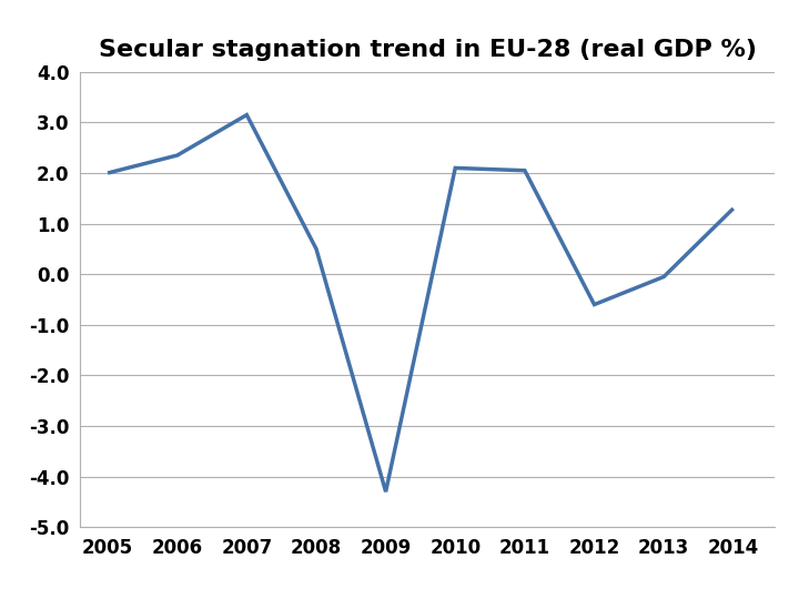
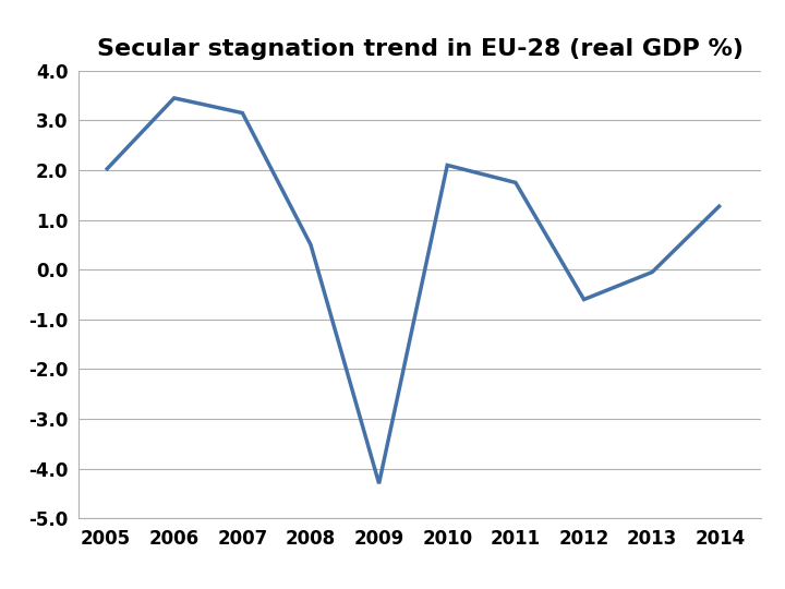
2006: 2.35 -> 3.45
2011: 2.05 -> 1.75
